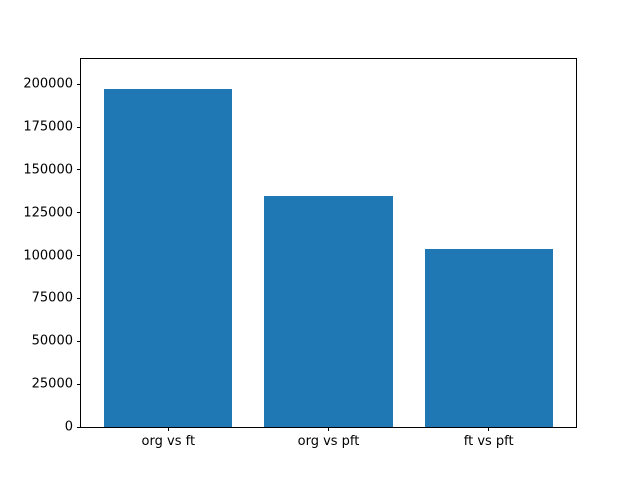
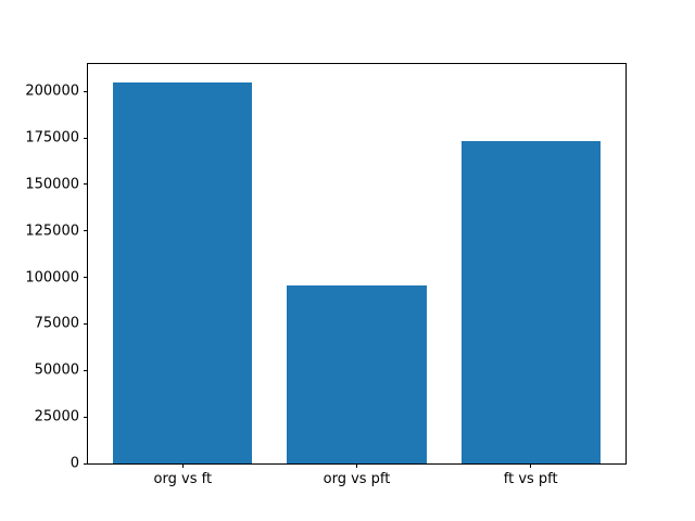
org vs ft: 197000 -> 204000
org vs pft: 135000 -> 96000
ft vs pft: 104000 -> 173000
